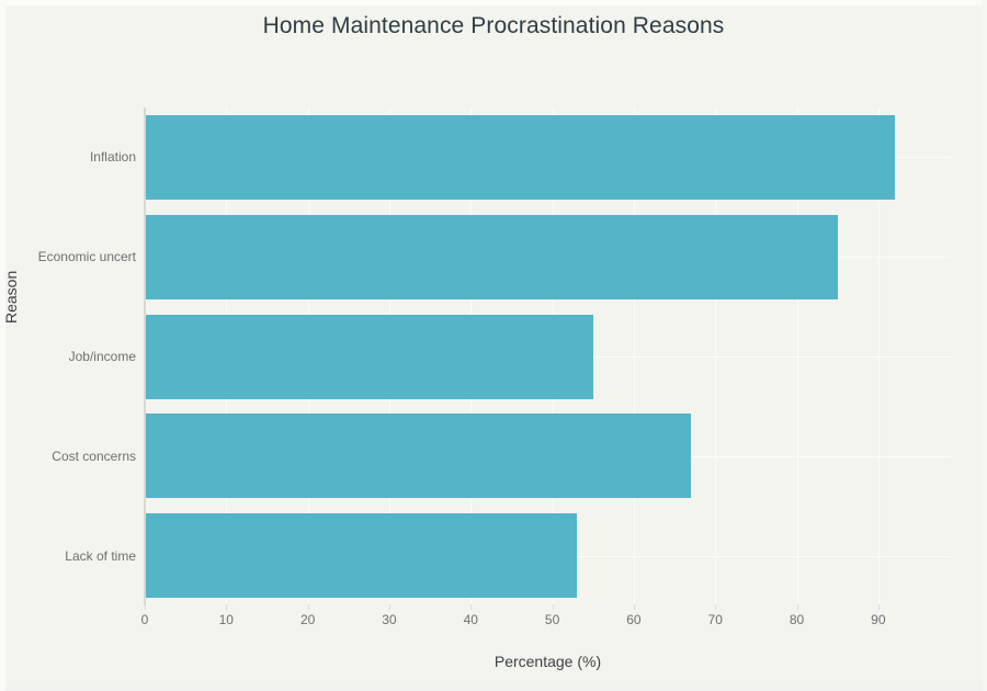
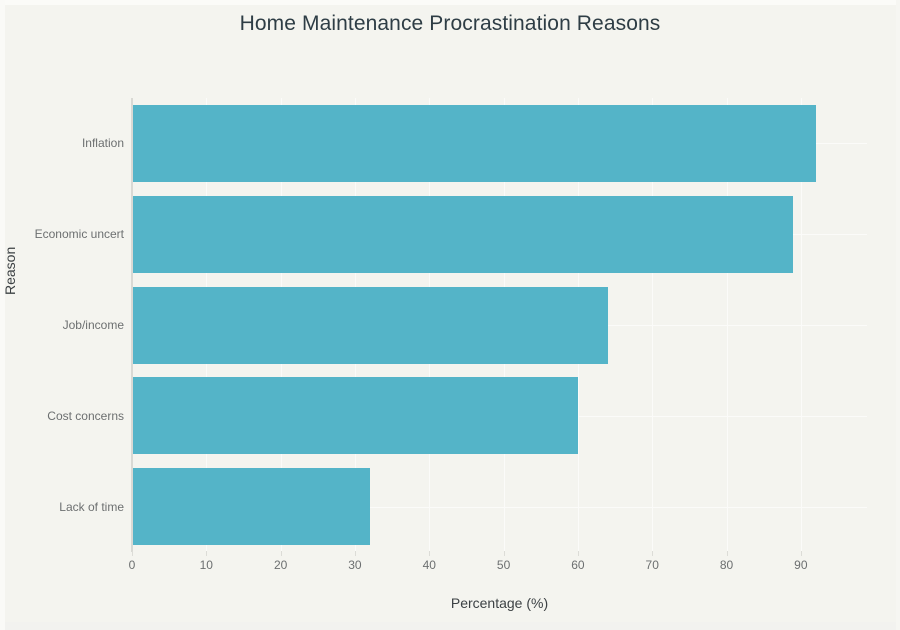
Economic uncert: 85 -> 89
Job/income: 55 -> 64
Cost concerns: 67 -> 60
Lack of time: 53 -> 32
